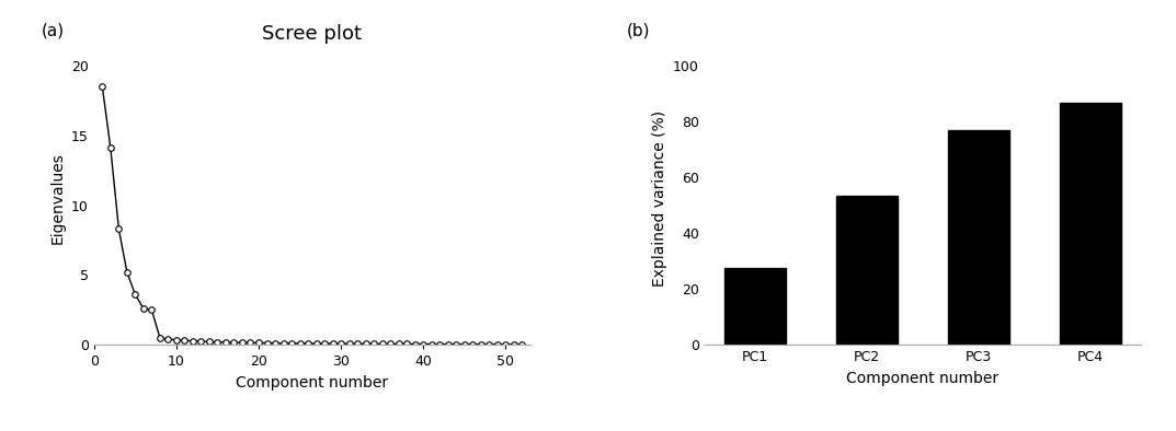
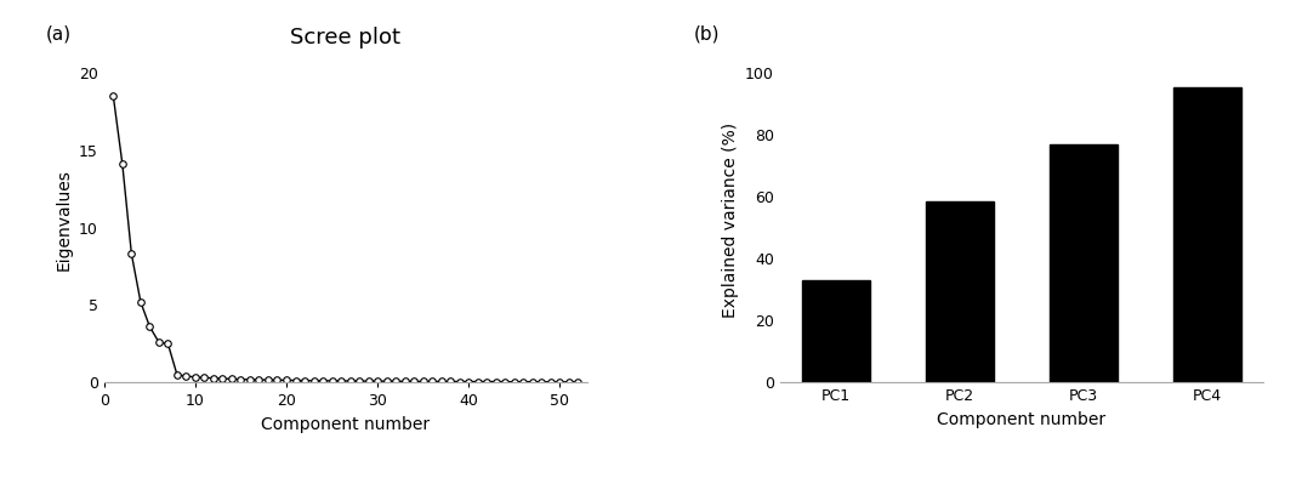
PC1: 27.5 -> 33.0
PC2: 53.5 -> 58.5
PC4: 86.5 -> 95.5
